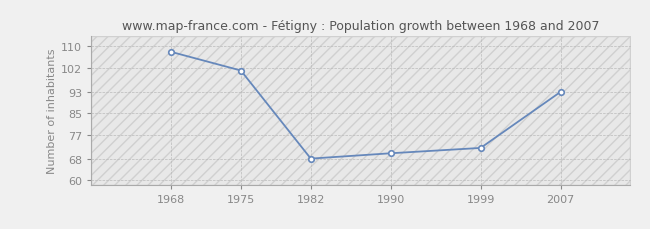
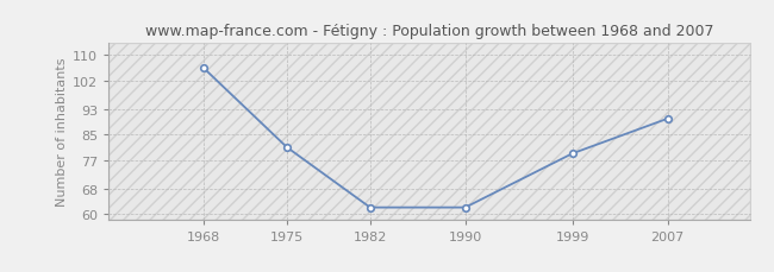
1968: 108 -> 106
1975: 101 -> 81
1982: 68 -> 62
1990: 70 -> 62
1999: 72 -> 79
2007: 93 -> 90
